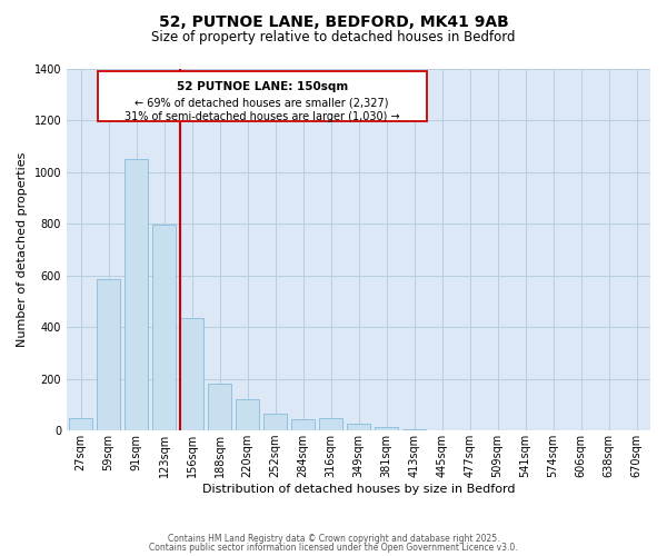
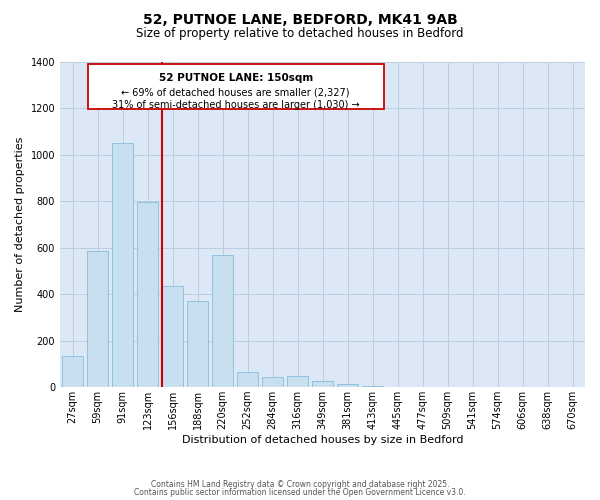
27sqm: 50 -> 135
188sqm: 180 -> 370
220sqm: 120 -> 570
